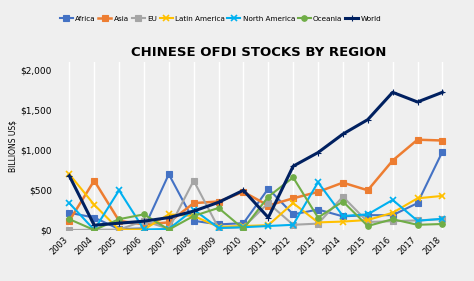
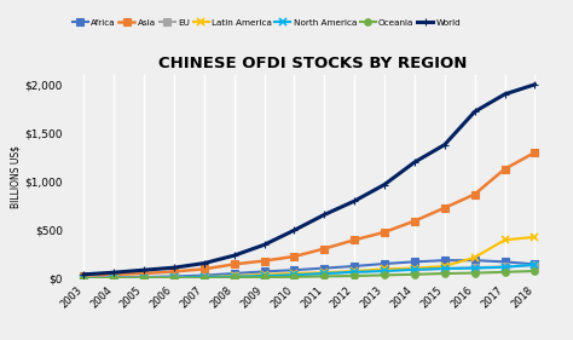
Africa/2003: $220 -> $10
Asia/2003: $120 -> $40
Latin America/2003: $700 -> $0
North America/2003: $340 -> $0
Oceania/2003: $140 -> $0
World/2003: $680 -> $40
Africa/2004: $160 -> $20
Asia/2004: $620 -> $40
Latin America/2004: $320 -> $10
Asia/2005: $120 -> $60
North America/2005: $500 -> $10
Oceania/2005: $140 -> $10
EU/2006: $120 -> $20
Oceania/2006: $200 -> $10
Africa/2007: $700 -> $40
Latin America/2007: $200 -> $20
Africa/2008: $120 -> $60
Asia/2008: $340 -> $150
EU/2008: $620 -> $20
Latin America/2008: $180 -> $30
North America/2008: $260 -> $20
Oceania/2008: $180 -> $10
Asia/2009: $360 -> $180
Oceania/2009: $280 -> $20
Asia/2010: $480 -> $230
Africa/2011: $520 -> $110
EU/2011: $340 -> $60
Oceania/2011: $420 -> $20
World/2011: $160 -> $660
Africa/2012: $200 -> $130
Latin America/2012: $340 -> $80
Oceania/2012: $660 -> $30
Africa/2013: $260 -> $160
North America/2013: $600 -> $80
Oceania/2013: $160 -> $40
EU/2014: $420 -> $100
North America/2014: $180 -> $100
Oceania/2014: $360 -> $40
Asia/2015: $500 -> $730
North America/2015: $200 -> $100
North America/2016: $380 -> $110
Oceania/2016: $140 -> $60
Africa/2017: $340 -> $180
World/2017: $1,600 -> $1,900
Africa/2018: $980 -> $150
Asia/2018: $1,120 -> $1,300
World/2018: $1,720 -> $2,000
